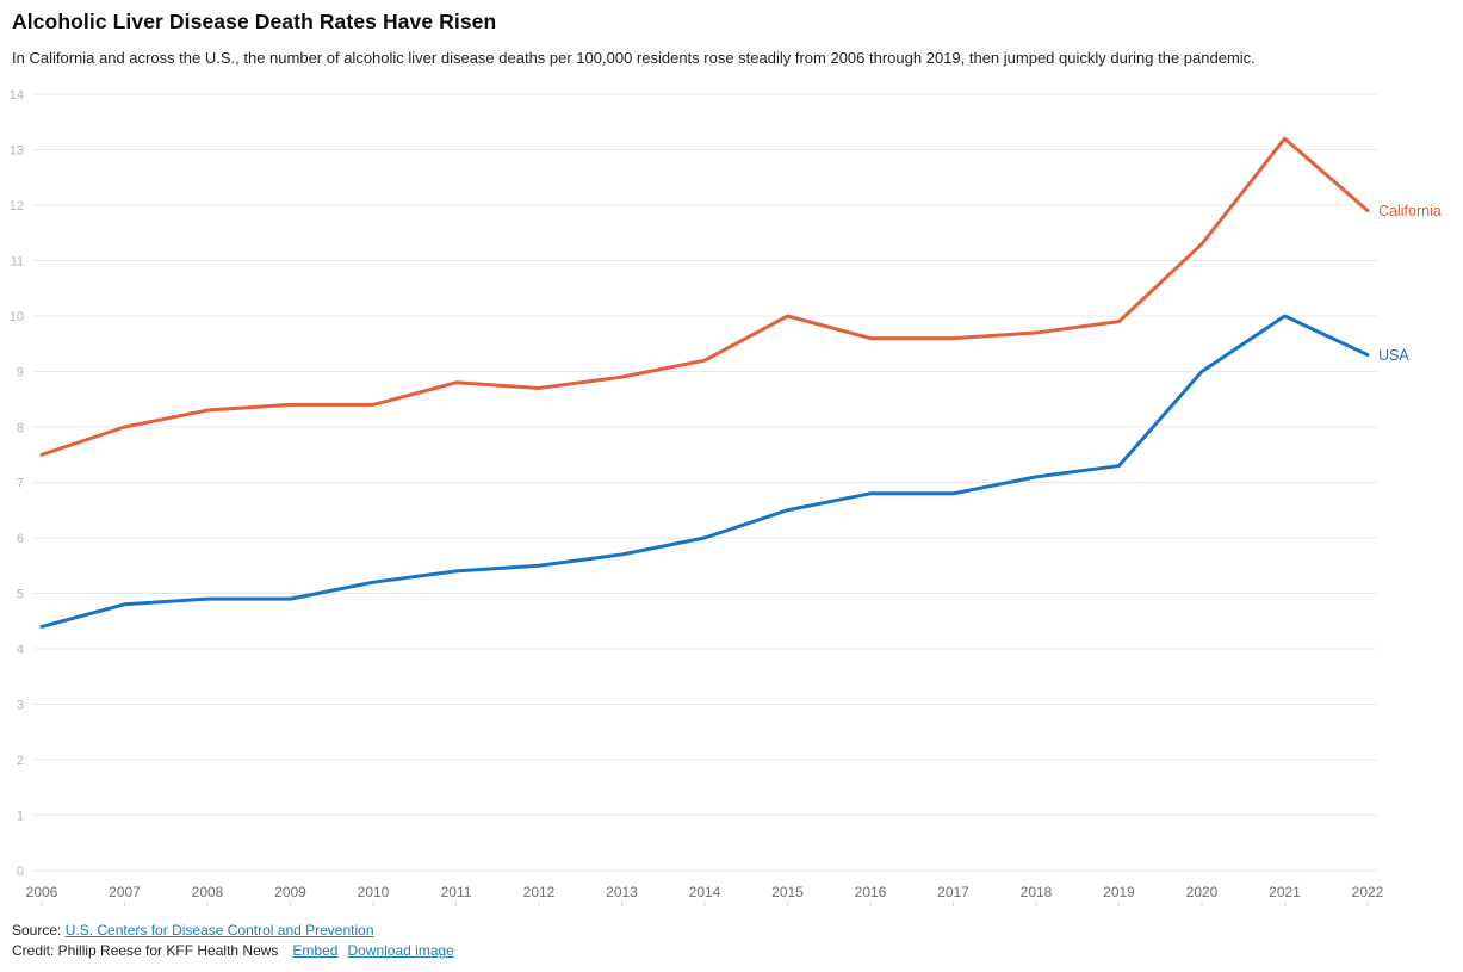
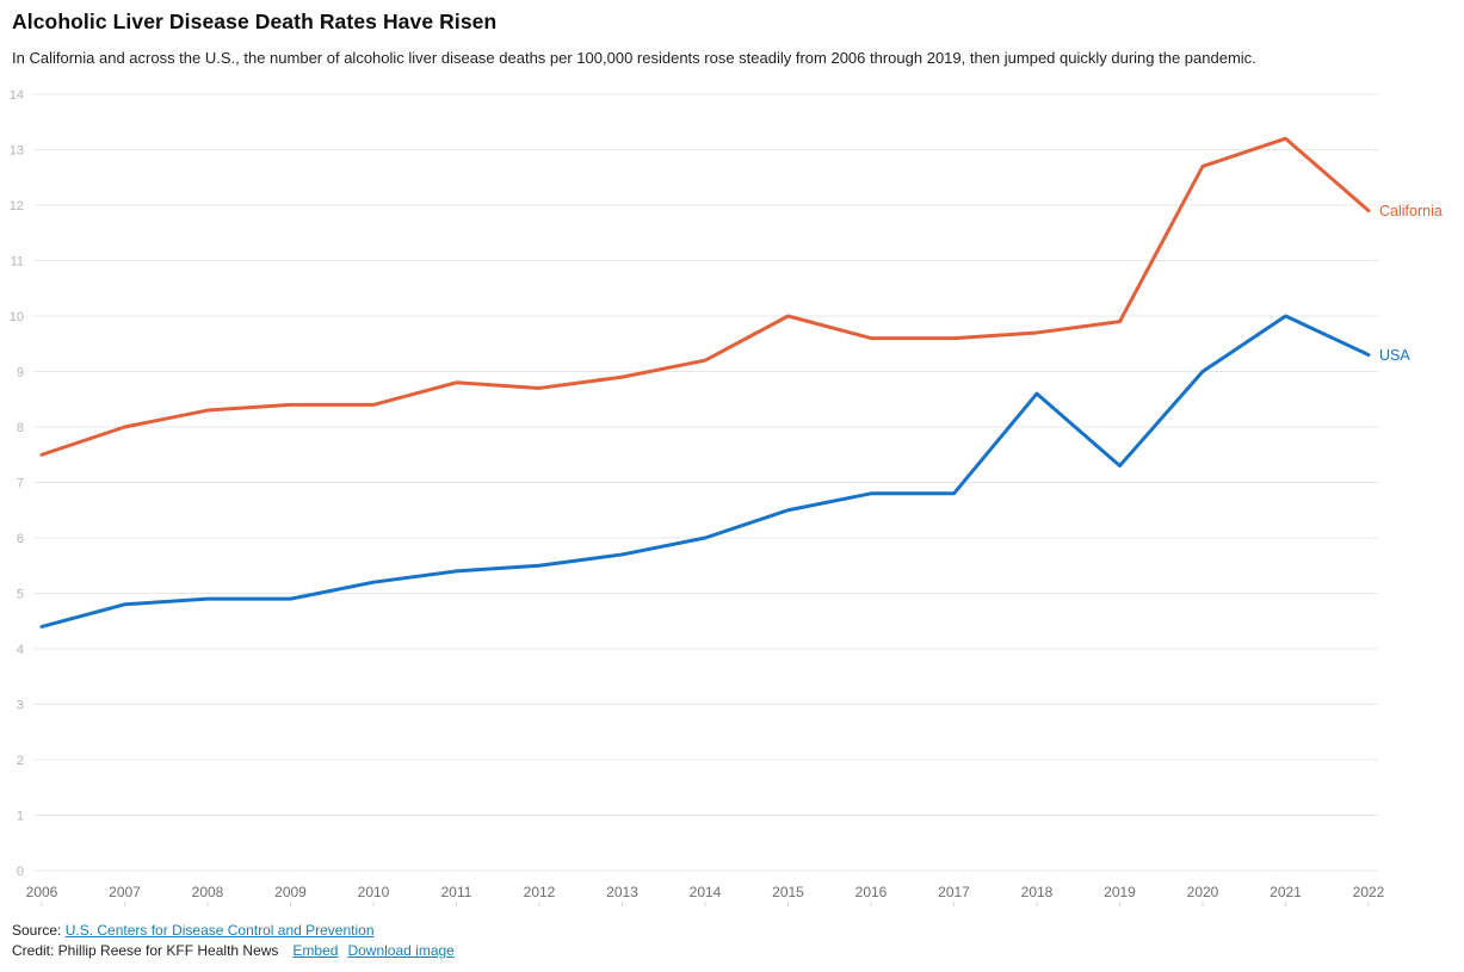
USA/2018: 7.1 -> 8.6
California/2020: 11.3 -> 12.7
